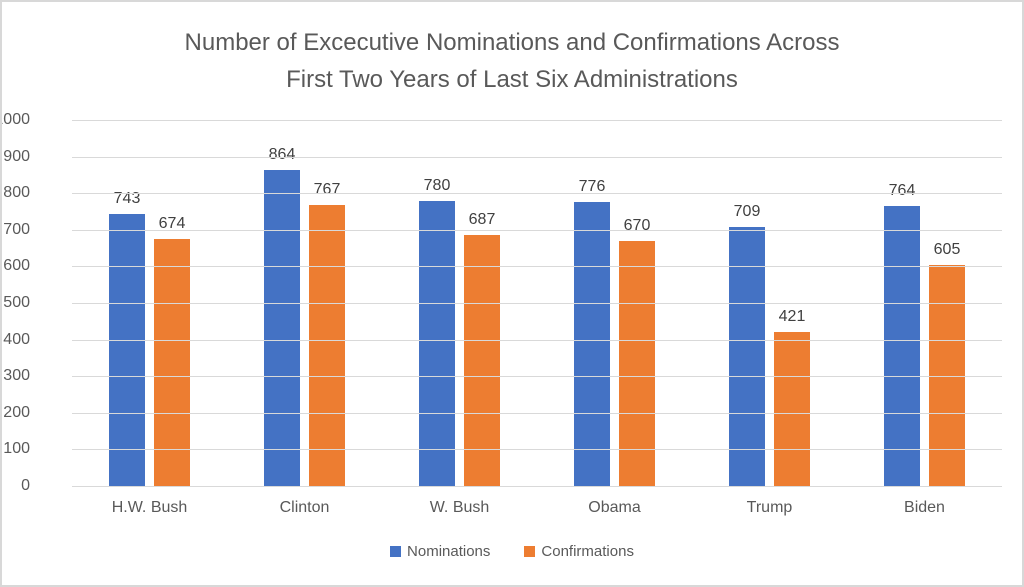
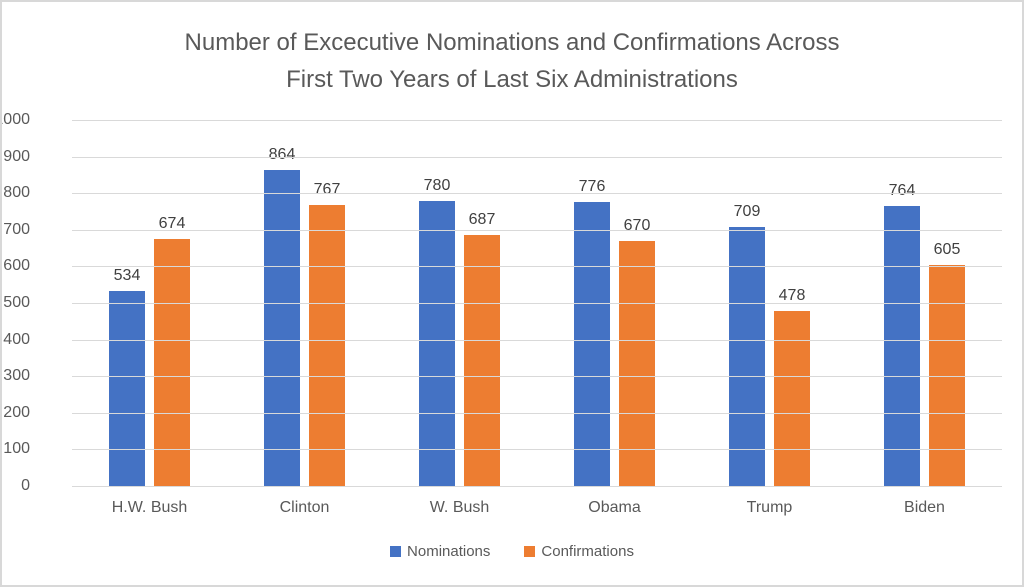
Nominations/H.W. Bush: 743 -> 534
Confirmations/Trump: 421 -> 478
